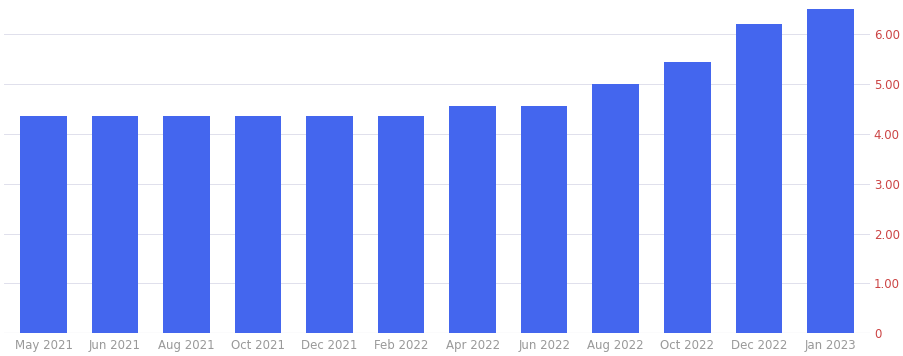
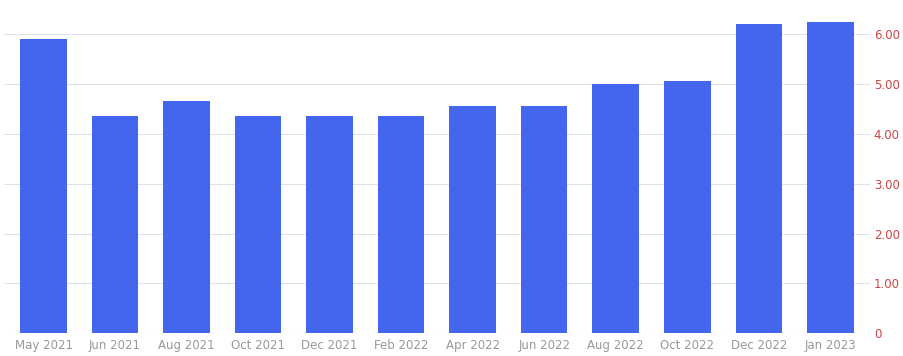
May 2021: 4.35 -> 5.90
Aug 2021: 4.35 -> 4.65
Oct 2022: 5.45 -> 5.05
Jan 2023: 6.50 -> 6.25
